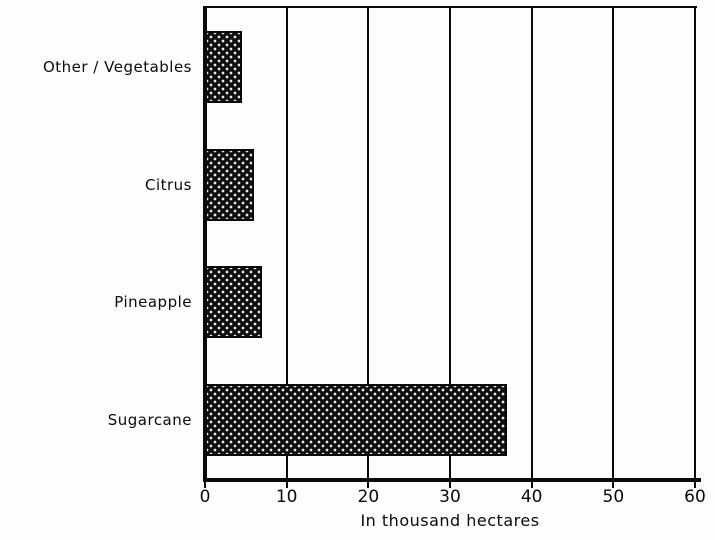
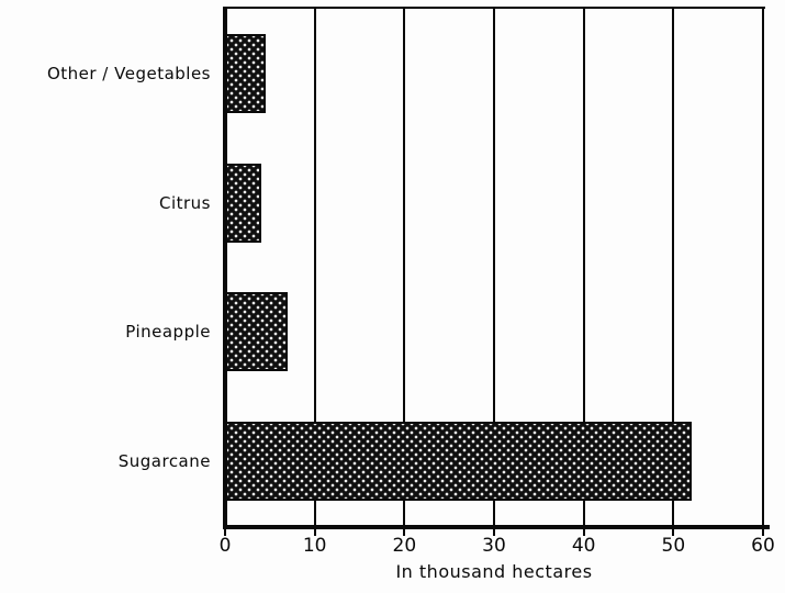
Citrus: 6 -> 4
Sugarcane: 37 -> 52
